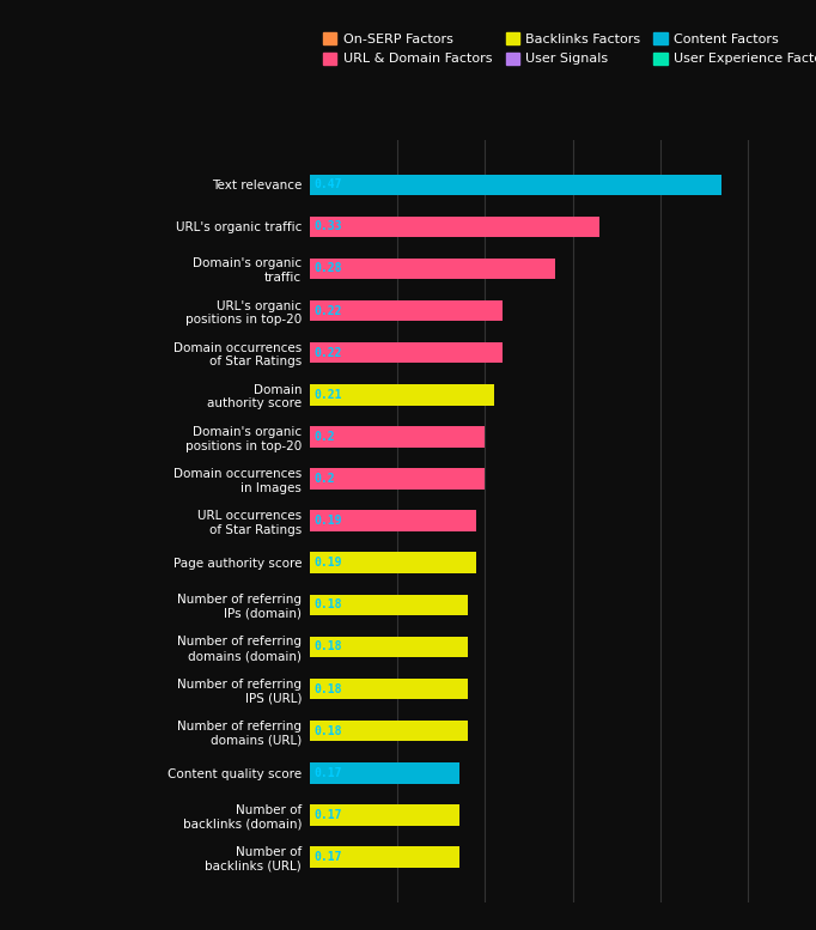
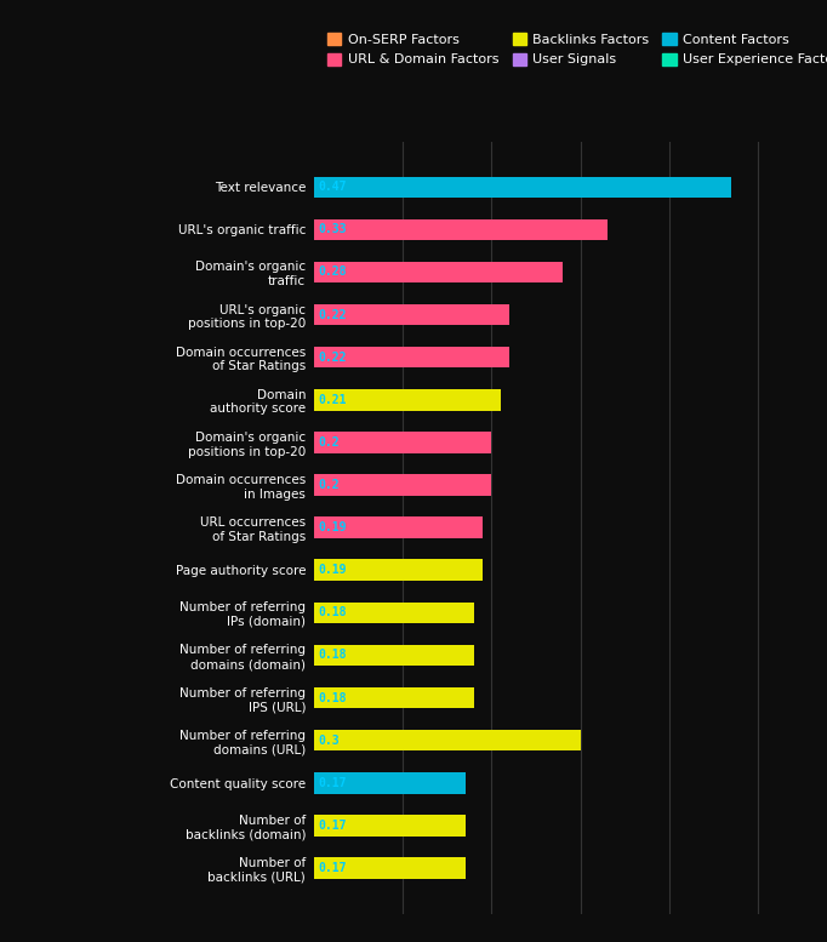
Number of referring domains (URL): 0.18 -> 0.3
